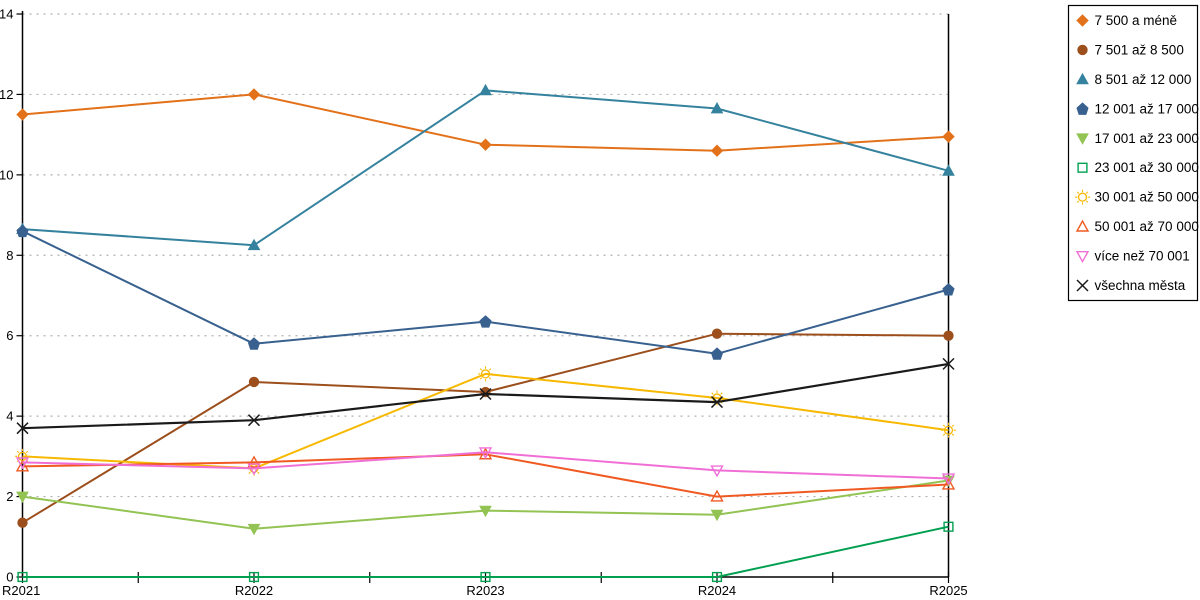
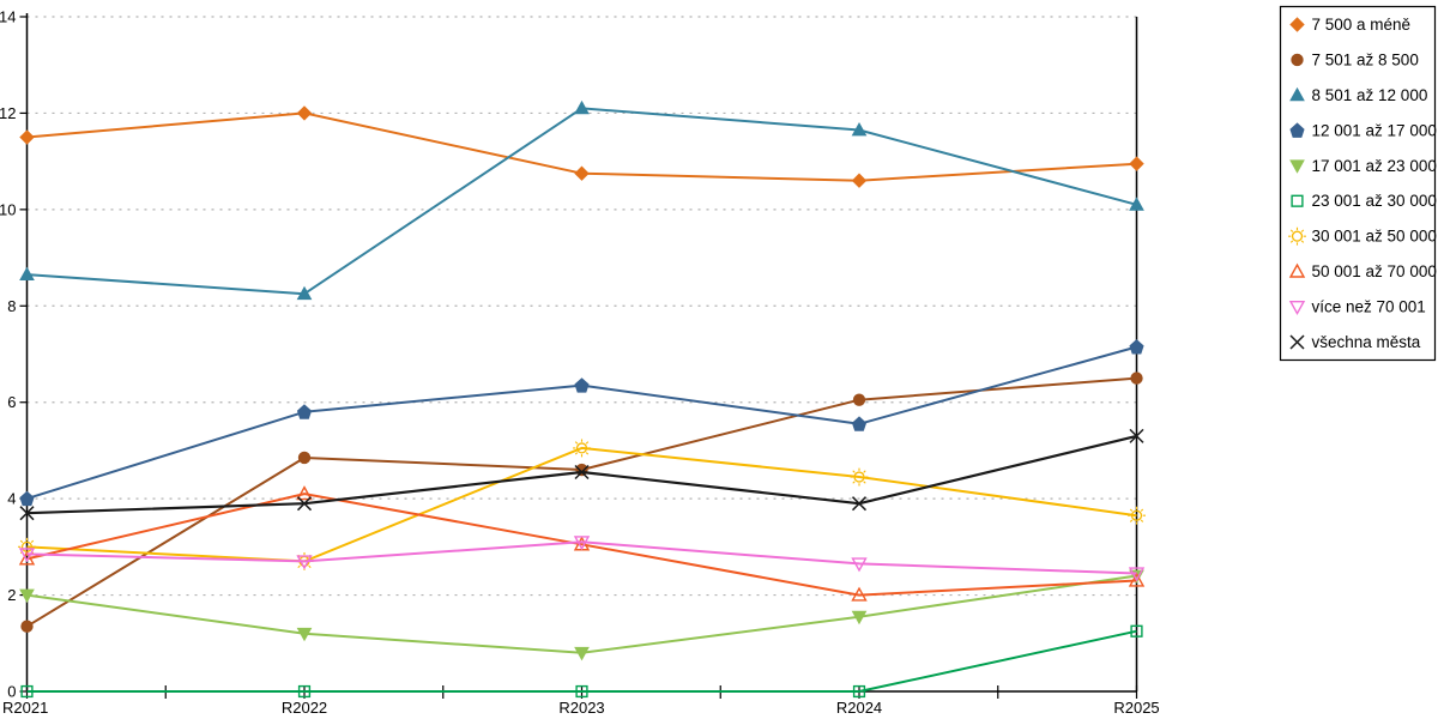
12 001 až 17 000/R2021: 8.6 -> 4.0
50 001 až 70 000/R2022: 2.9 -> 4.1
17 001 až 23 000/R2023: 1.6 -> 0.8
všechna města/R2024: 4.3 -> 3.9
7 501 až 8 500/R2025: 6.0 -> 6.5
